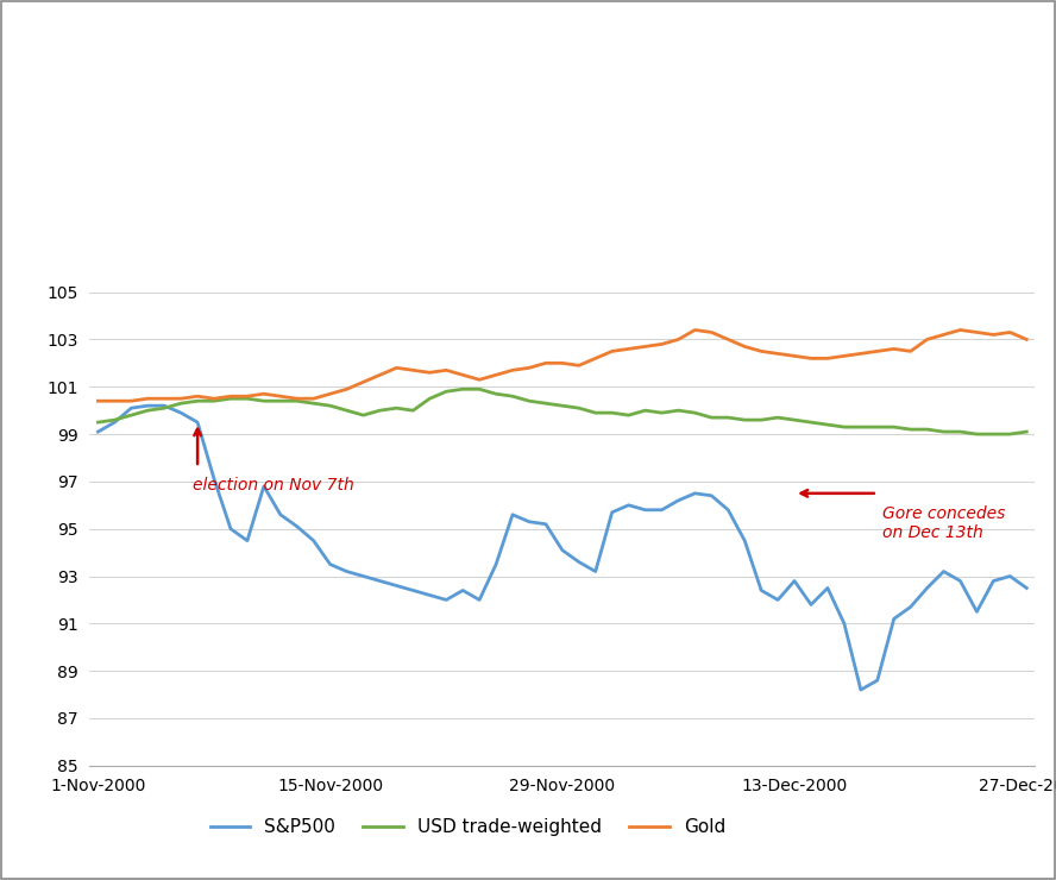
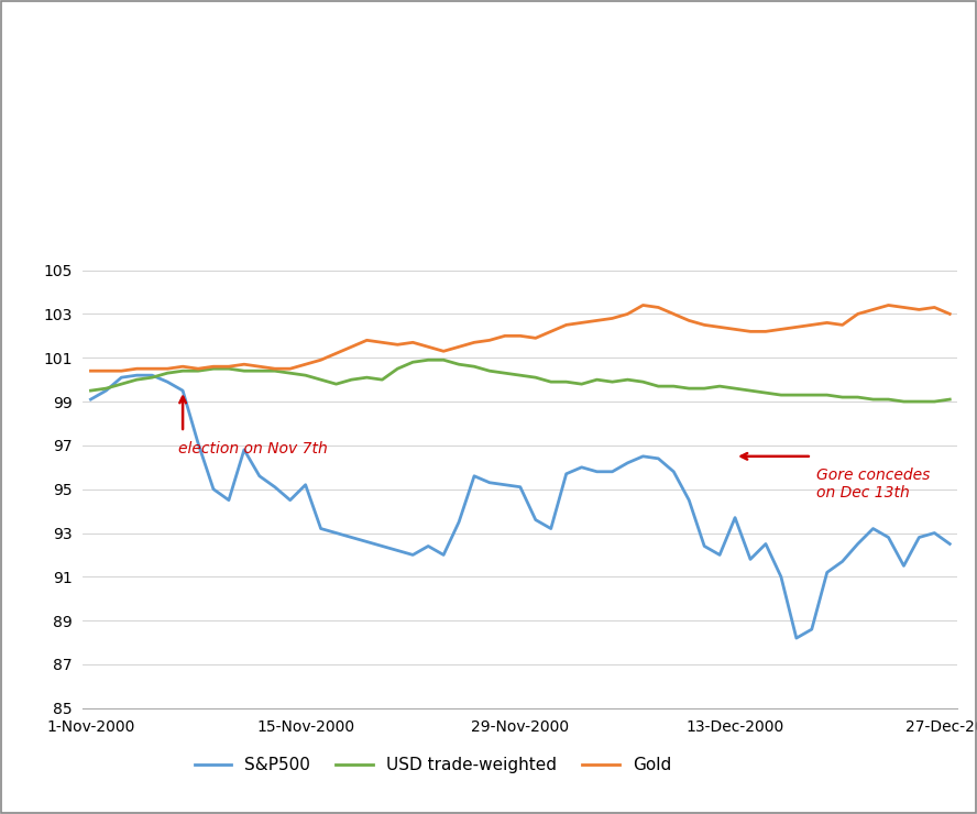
S&P500/15-Nov-2000: 93.5 -> 95.2
S&P500/29-Nov-2000: 94.1 -> 95.1
S&P500/13-Dec-2000: 92.8 -> 93.7
